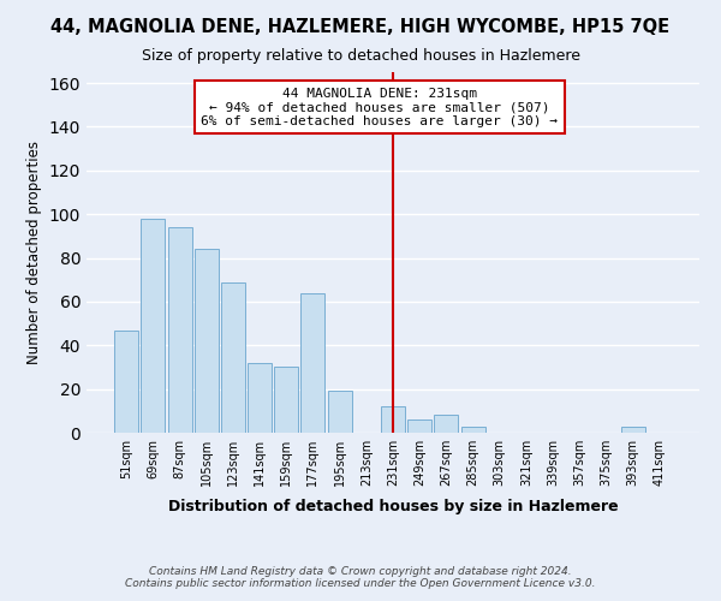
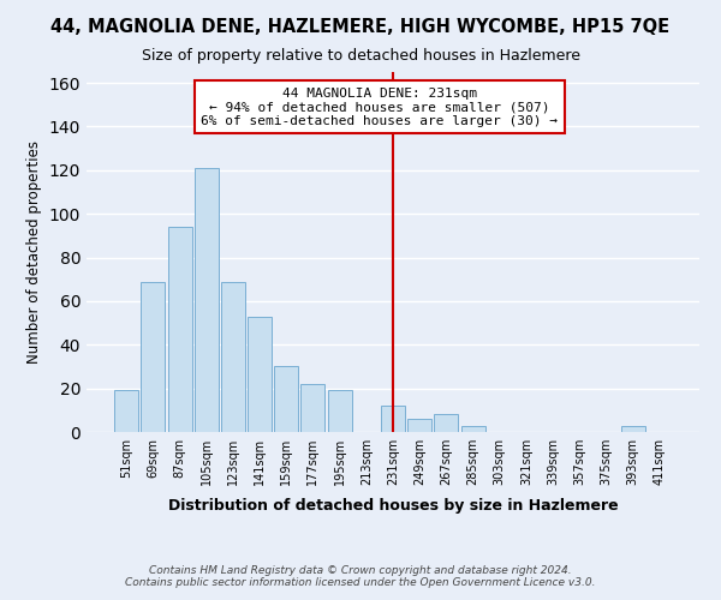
51sqm: 47 -> 19
69sqm: 98 -> 69
105sqm: 84 -> 121
141sqm: 32 -> 53
177sqm: 64 -> 22
